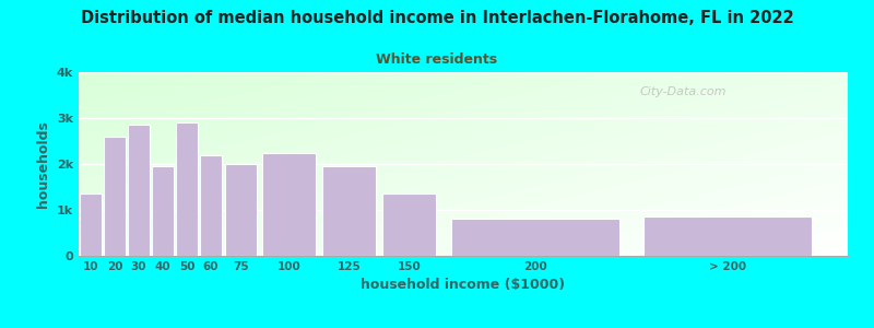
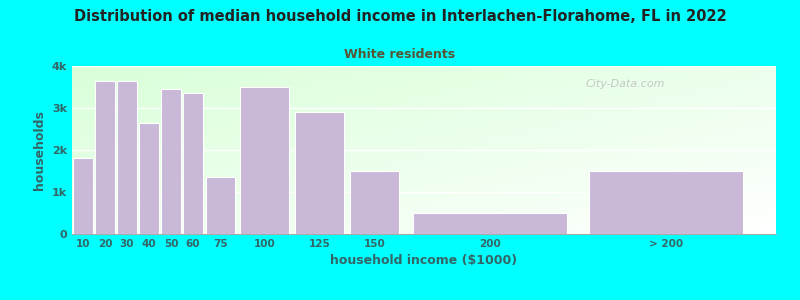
10: 1.35k -> 1.80k
20: 2.60k -> 3.65k
30: 2.85k -> 3.65k
40: 1.95k -> 2.65k
50: 2.90k -> 3.45k
60: 2.20k -> 3.35k
75: 2.00k -> 1.35k
100: 2.25k -> 3.50k
125: 1.95k -> 2.90k
150: 1.35k -> 1.50k
200: 0.80k -> 0.50k
> 200: 0.85k -> 1.50k
